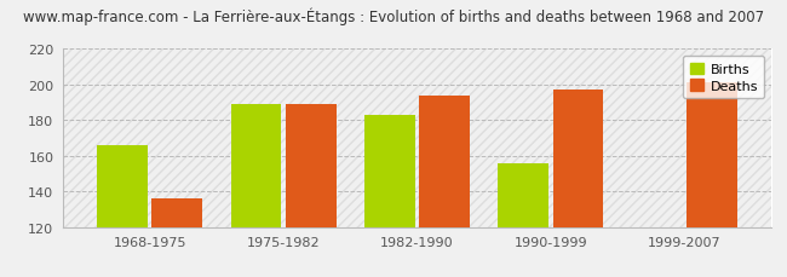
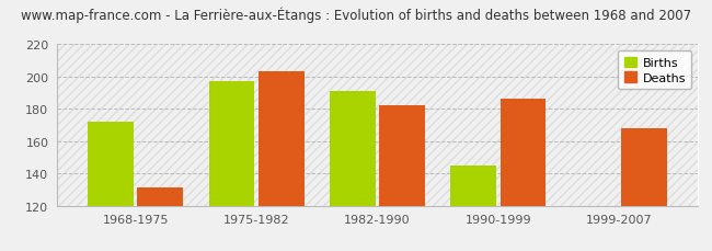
Births/1968-1975: 166 -> 172
Deaths/1968-1975: 136 -> 131
Births/1975-1982: 189 -> 197
Deaths/1975-1982: 189 -> 203
Births/1982-1990: 183 -> 191
Deaths/1982-1990: 194 -> 182
Births/1990-1999: 156 -> 145
Deaths/1990-1999: 197 -> 186
Deaths/1999-2007: 201 -> 168
